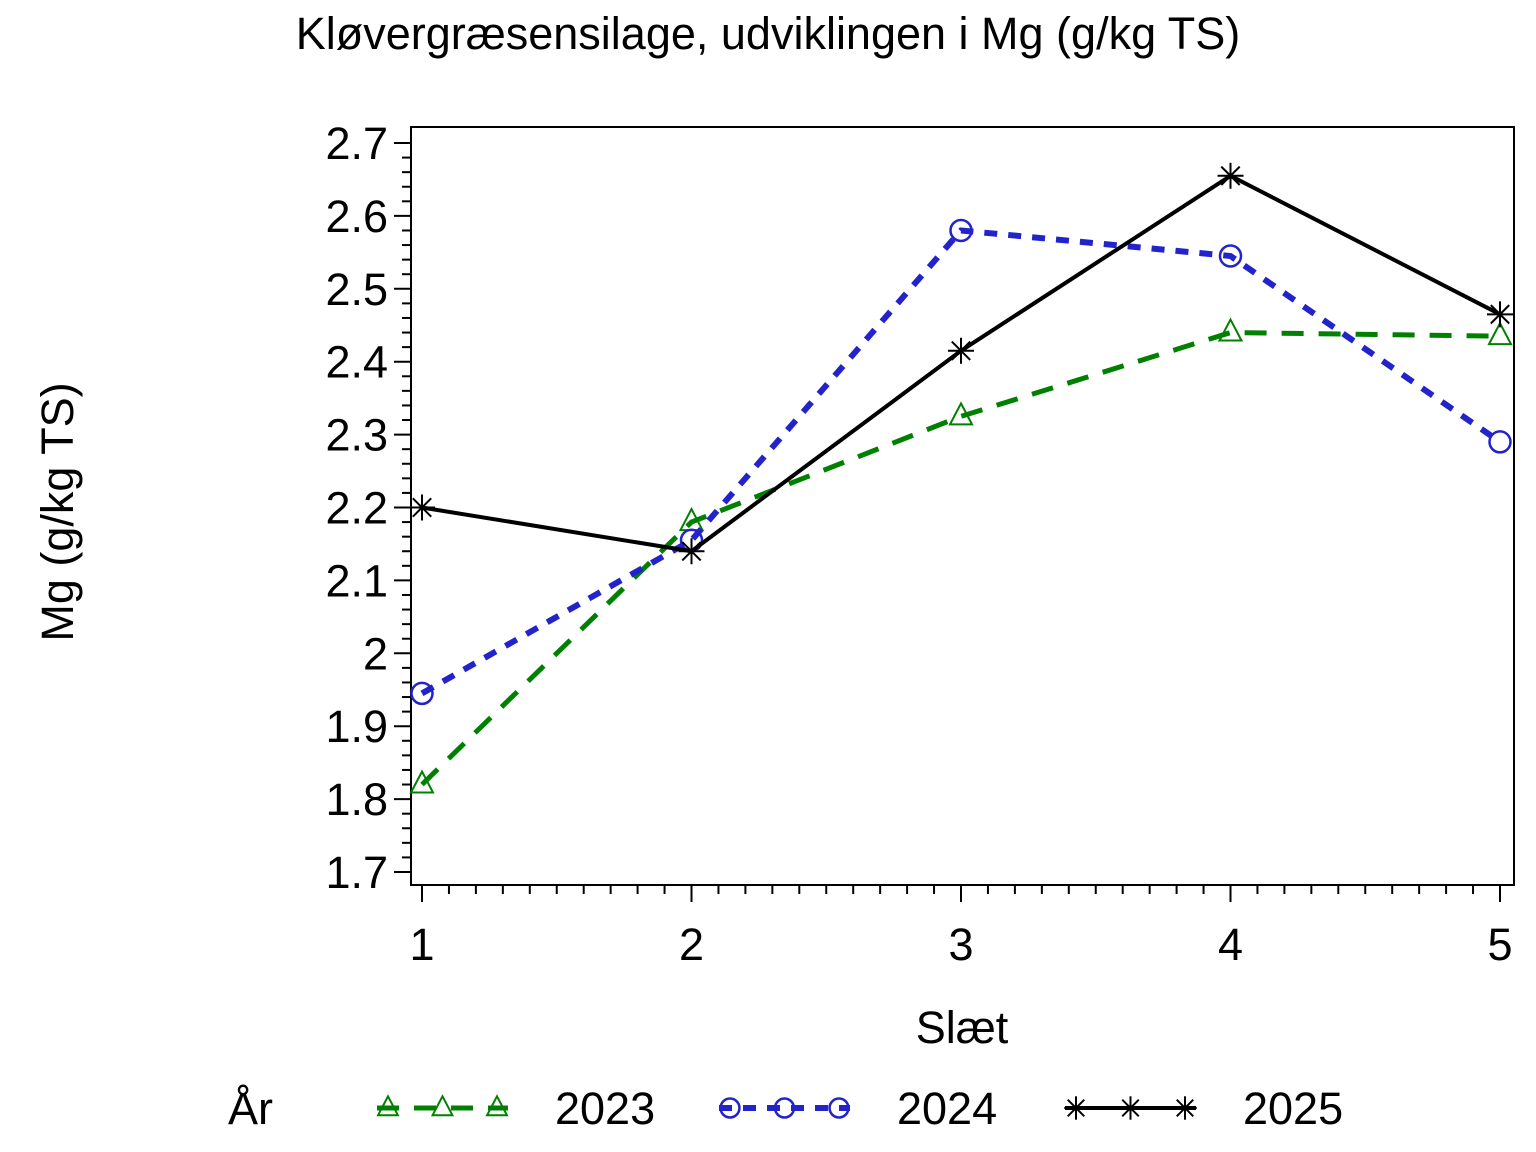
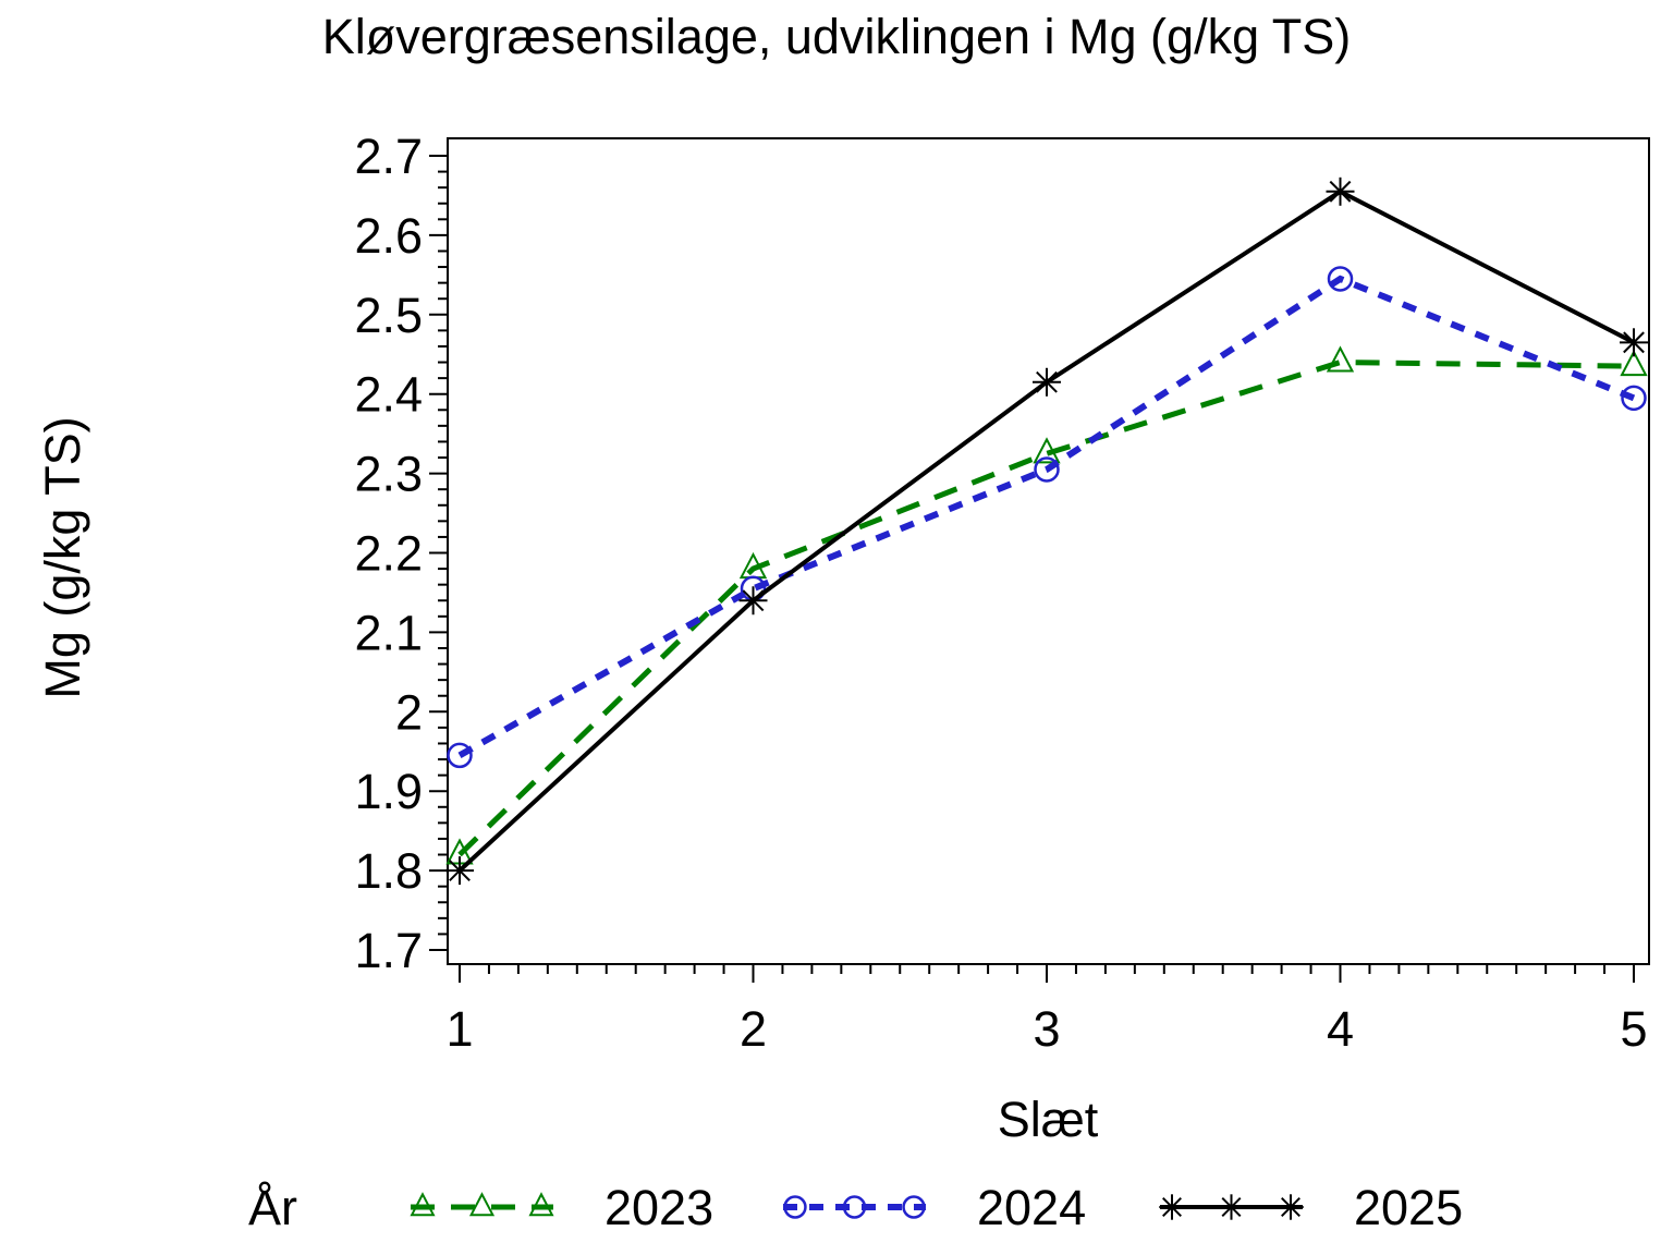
2025/1: 2.20 -> 1.80
2024/3: 2.58 -> 2.31
2024/5: 2.29 -> 2.40
